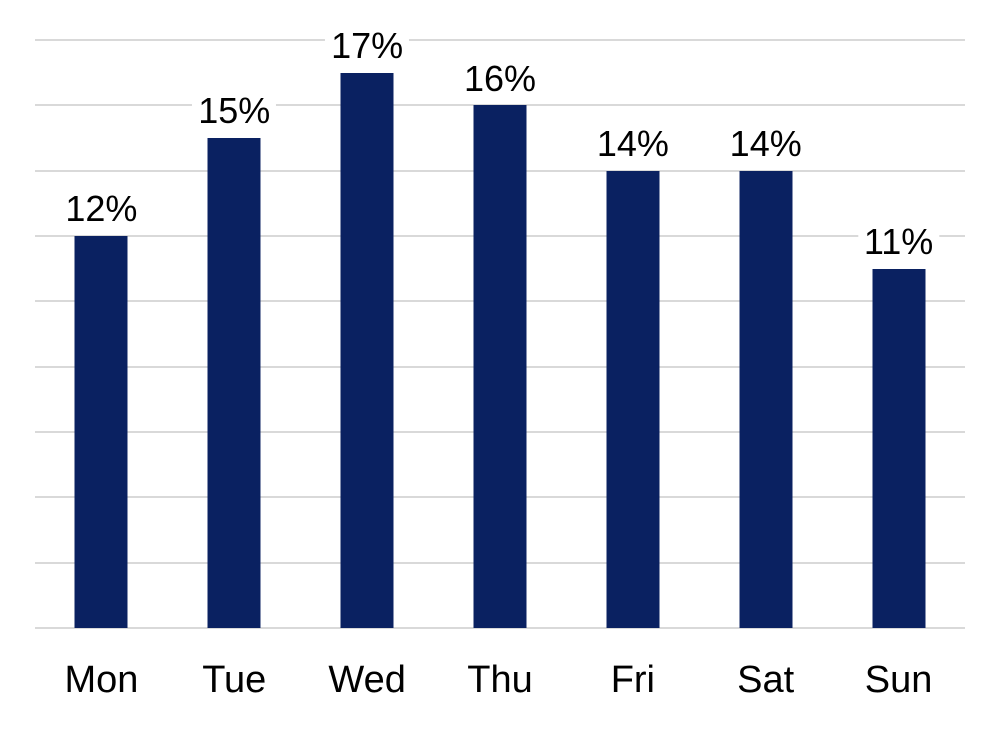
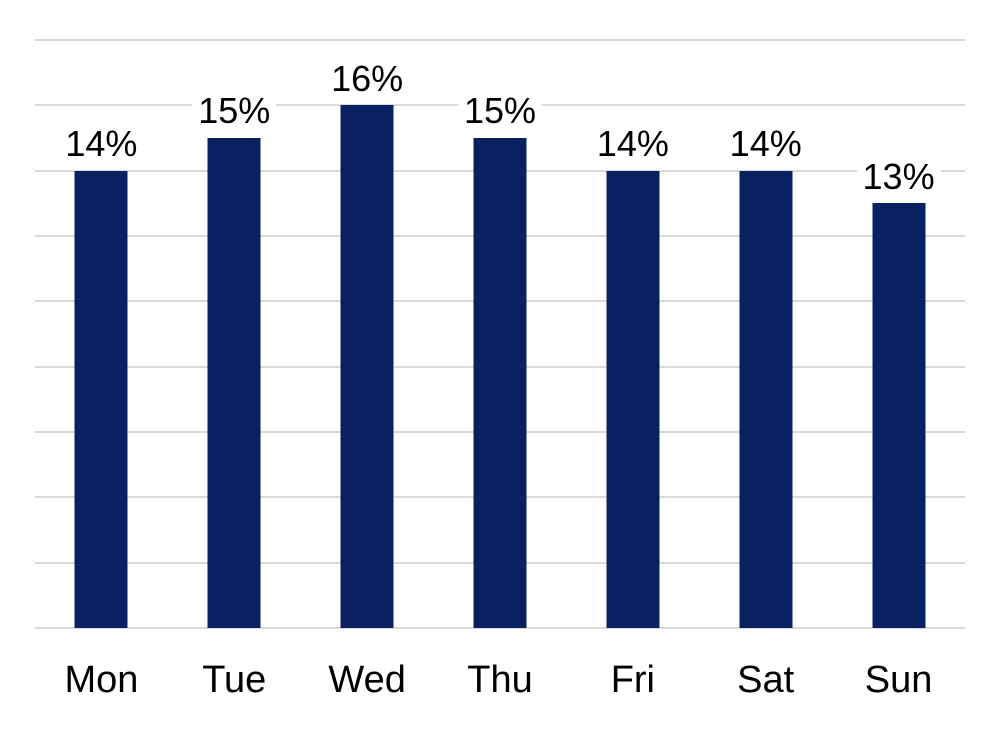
Mon: 12% -> 14%
Wed: 17% -> 16%
Thu: 16% -> 15%
Sun: 11% -> 13%
